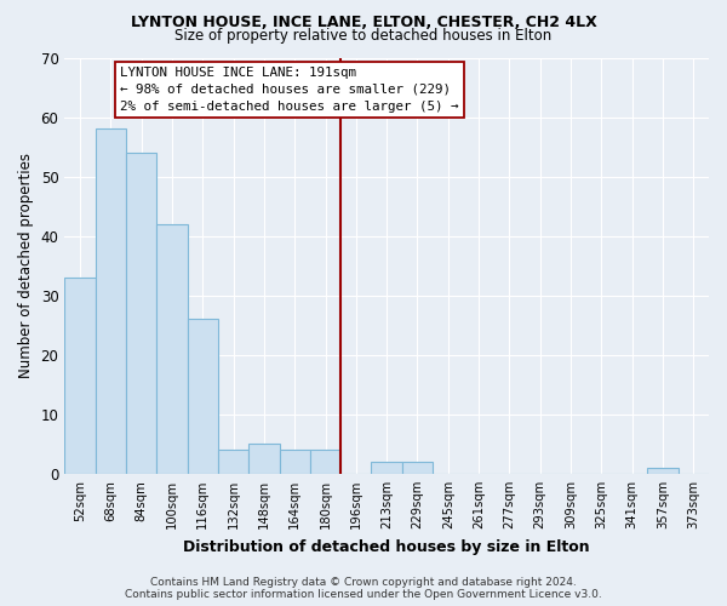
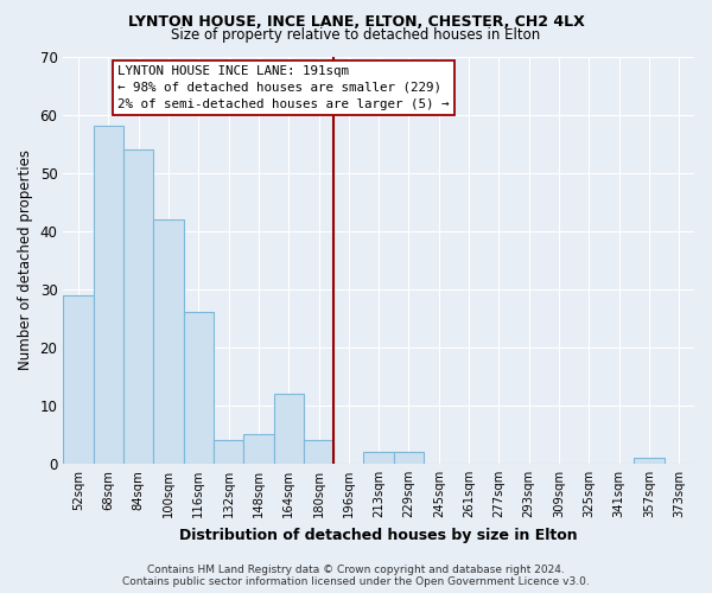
52sqm: 33 -> 29
164sqm: 4 -> 12
